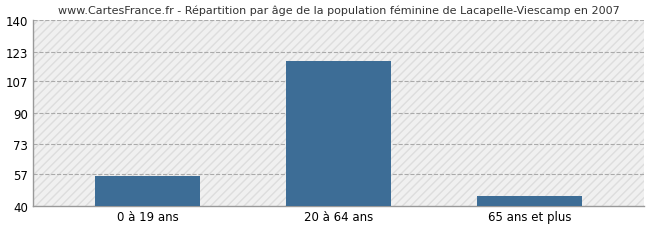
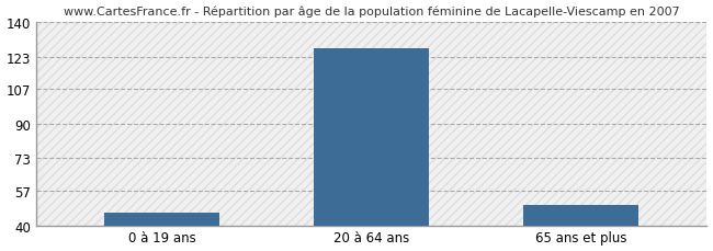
0 à 19 ans: 56 -> 46
20 à 64 ans: 118 -> 127
65 ans et plus: 45 -> 50
